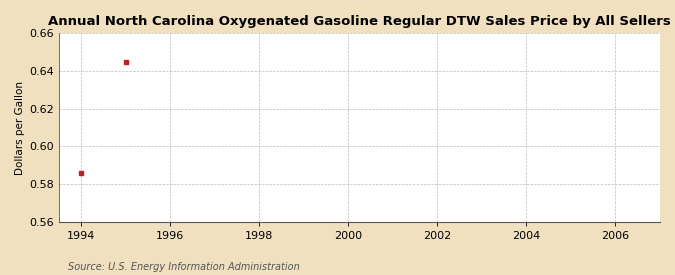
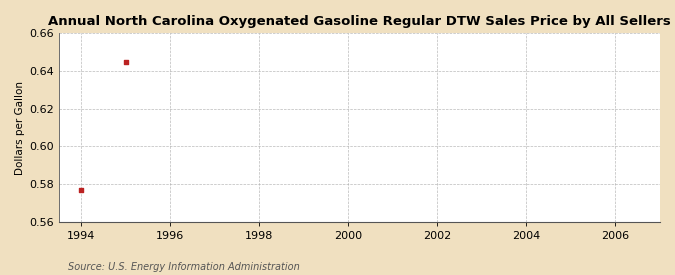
1994: 0.586 -> 0.577
